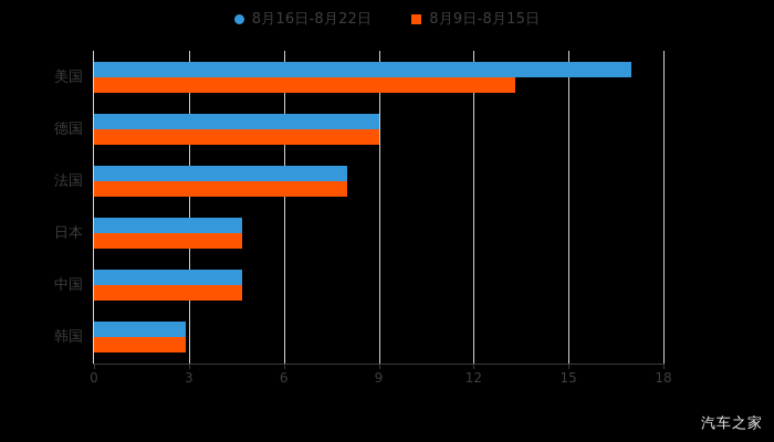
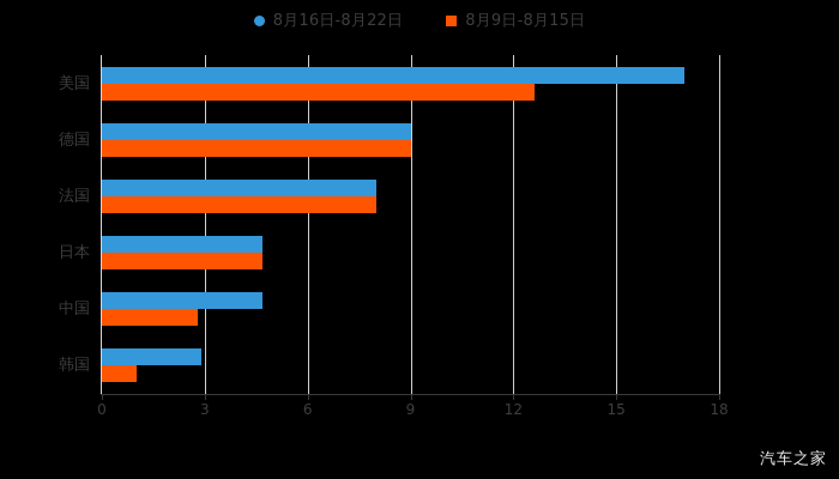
8月9日-8月15日/美国: 13.3 -> 12.6
8月9日-8月15日/中国: 4.7 -> 2.8
8月9日-8月15日/韩国: 2.9 -> 1.0
